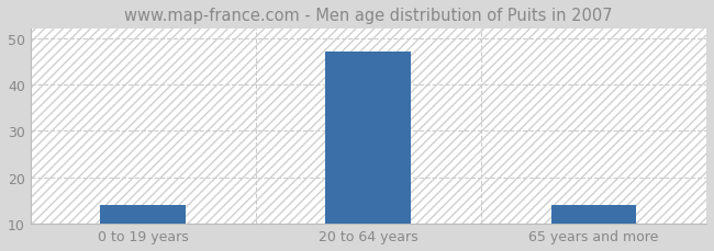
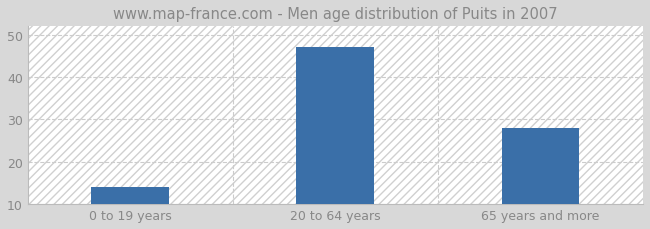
65 years and more: 14 -> 28
